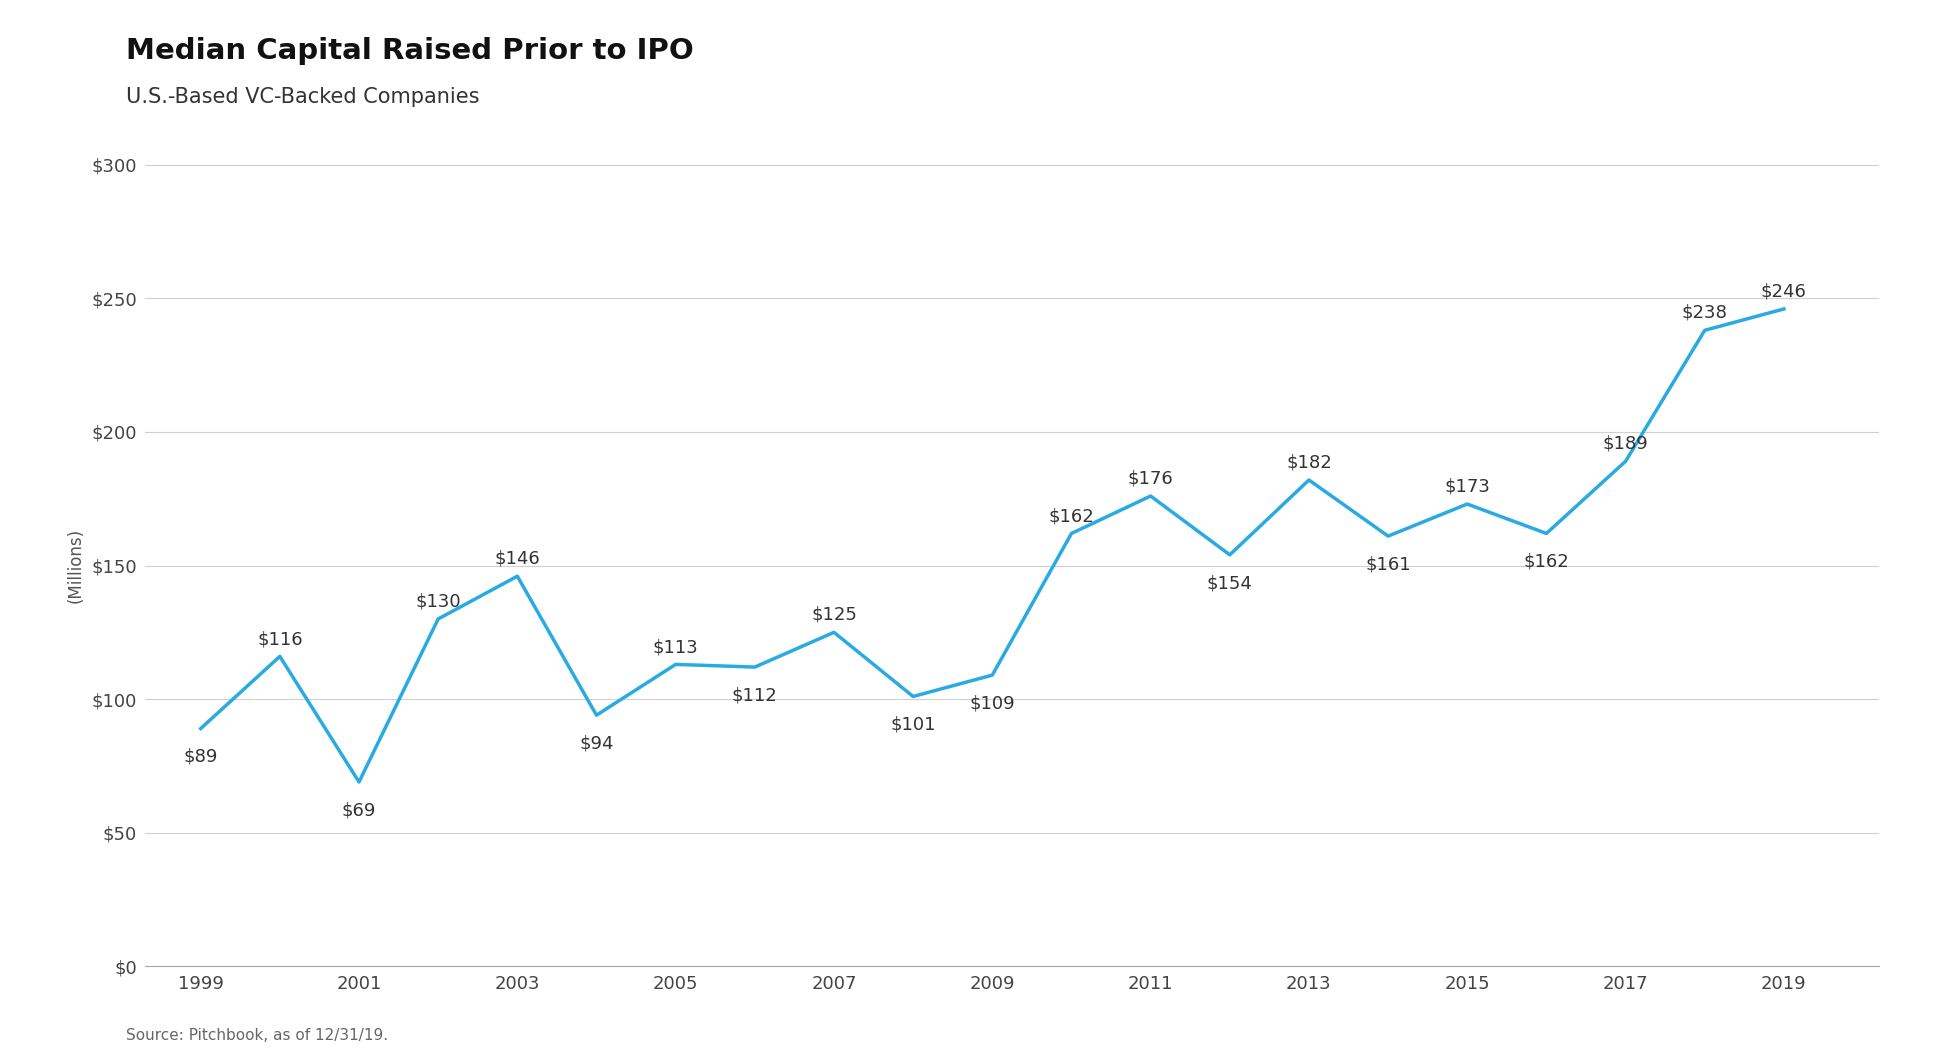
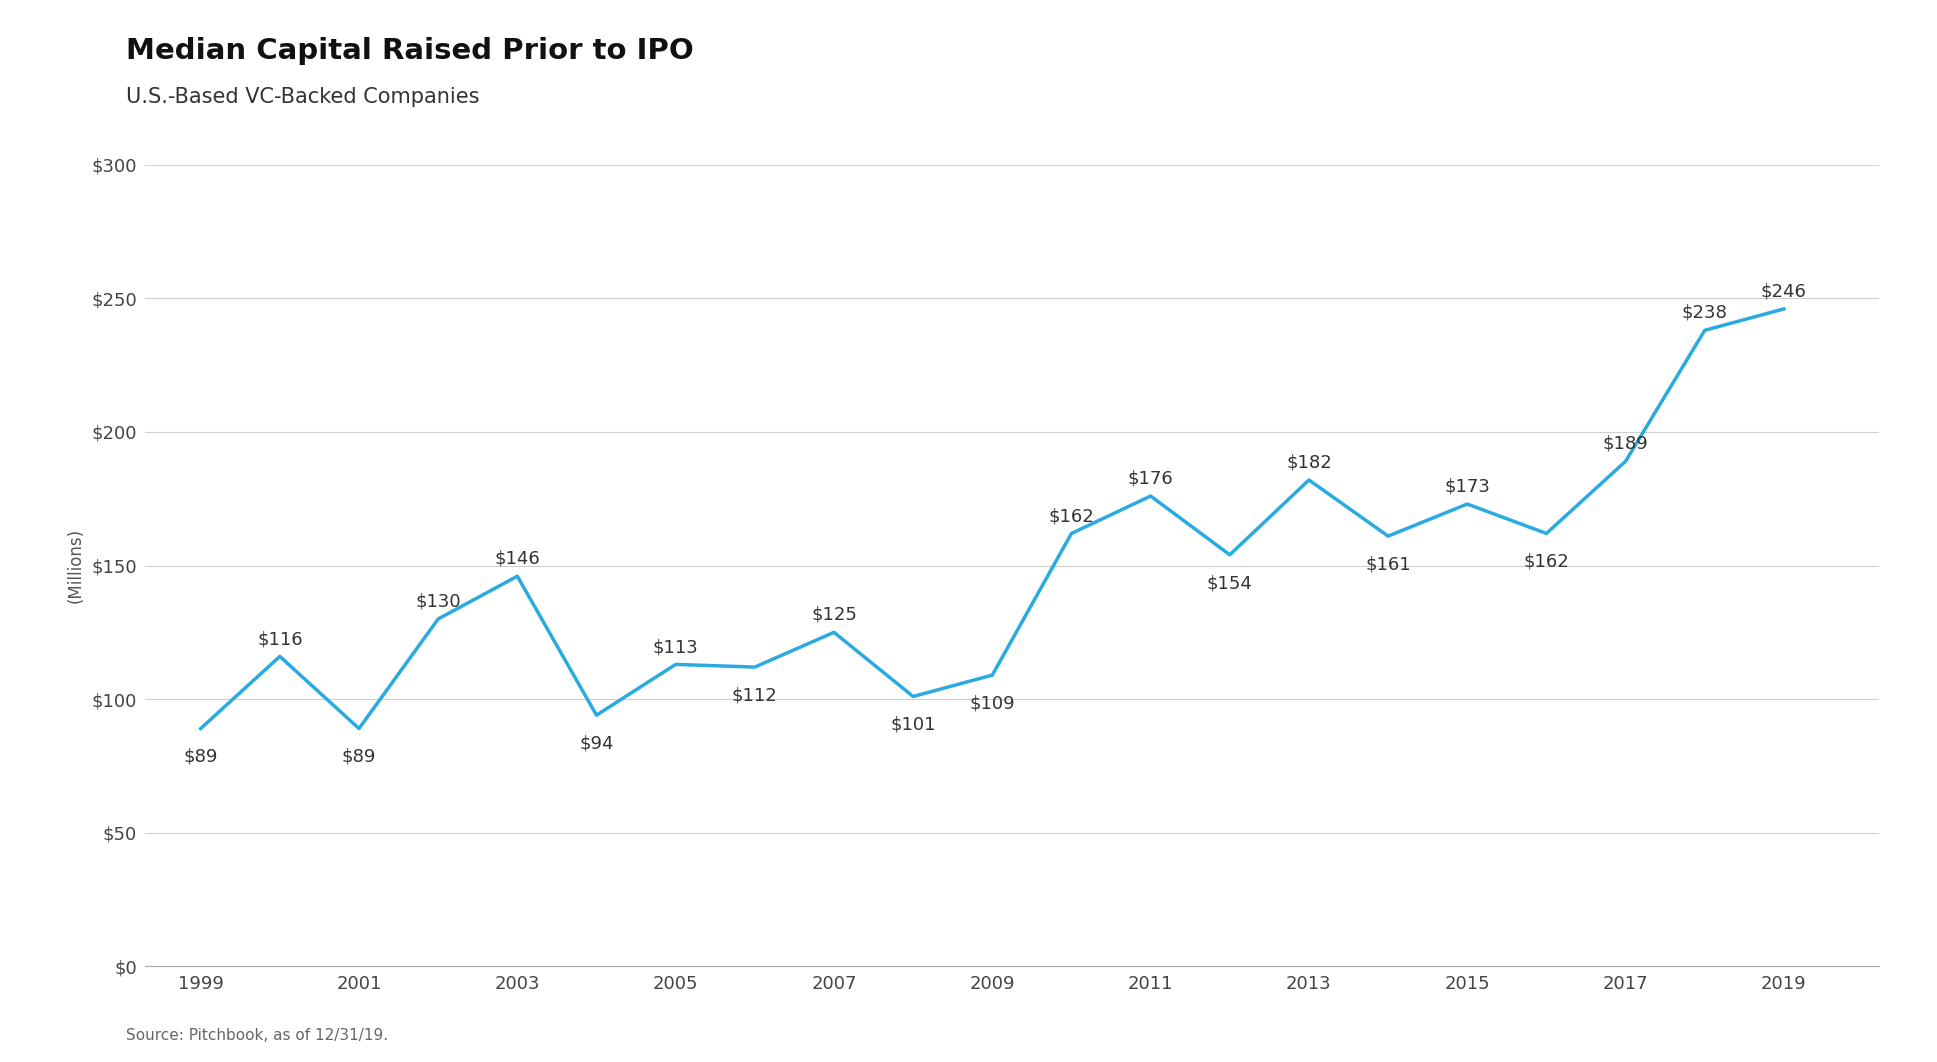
2001: $69 -> $89
